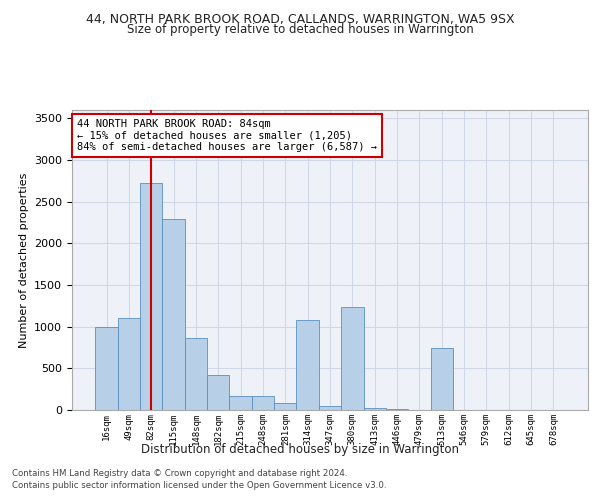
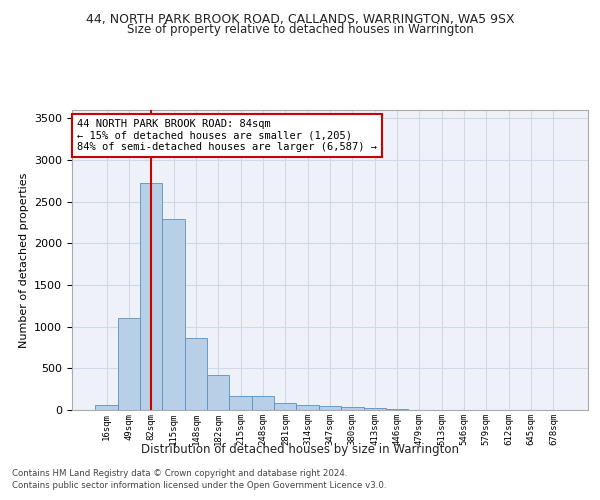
16sqm: 1000 -> 60
314sqm: 1080 -> 60
380sqm: 1240 -> 40
513sqm: 740 -> 0
